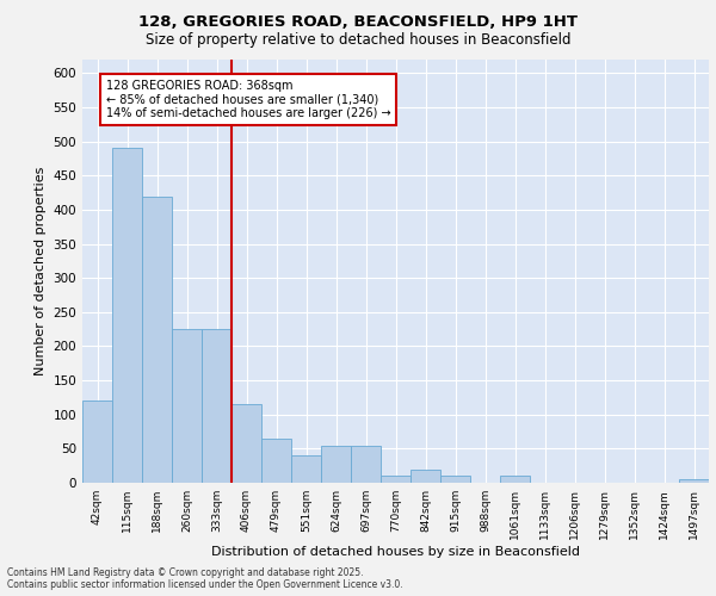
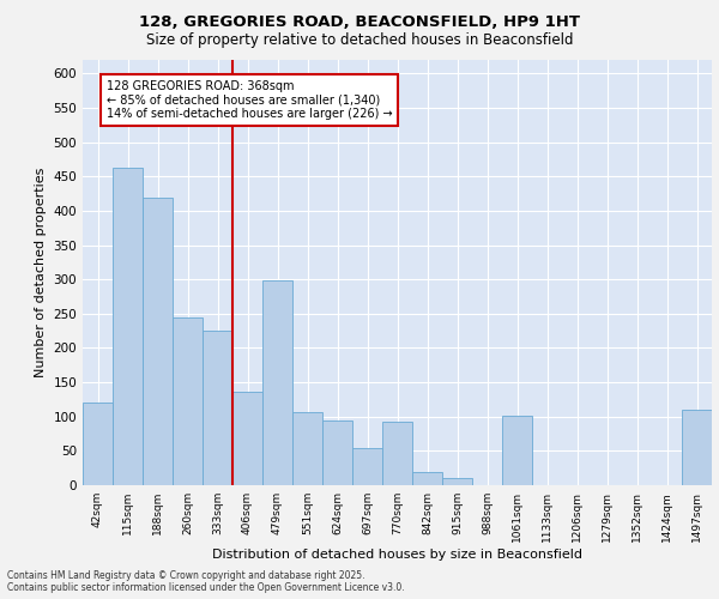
115sqm: 490 -> 462
260sqm: 225 -> 244
406sqm: 115 -> 136
479sqm: 65 -> 298
551sqm: 40 -> 106
624sqm: 55 -> 94
770sqm: 10 -> 92
1061sqm: 10 -> 102
1497sqm: 5 -> 110
